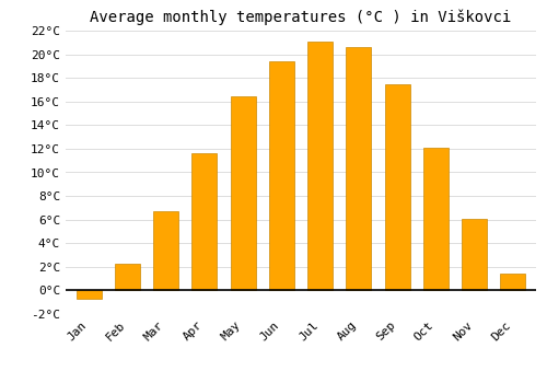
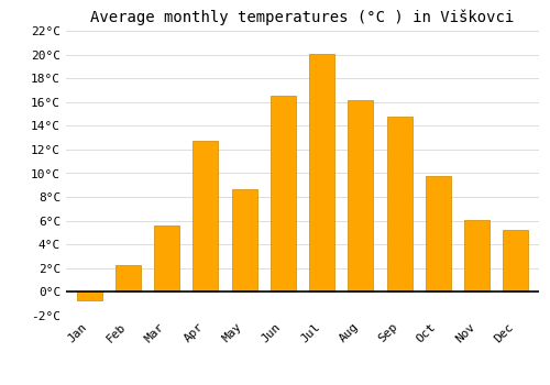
Mar: 6.7°C -> 5.6°C
Apr: 11.6°C -> 12.7°C
May: 16.4°C -> 8.7°C
Jun: 19.4°C -> 16.5°C
Jul: 21.1°C -> 20.1°C
Aug: 20.6°C -> 16.2°C
Sep: 17.5°C -> 14.8°C
Oct: 12.1°C -> 9.8°C
Dec: 1.4°C -> 5.2°C
